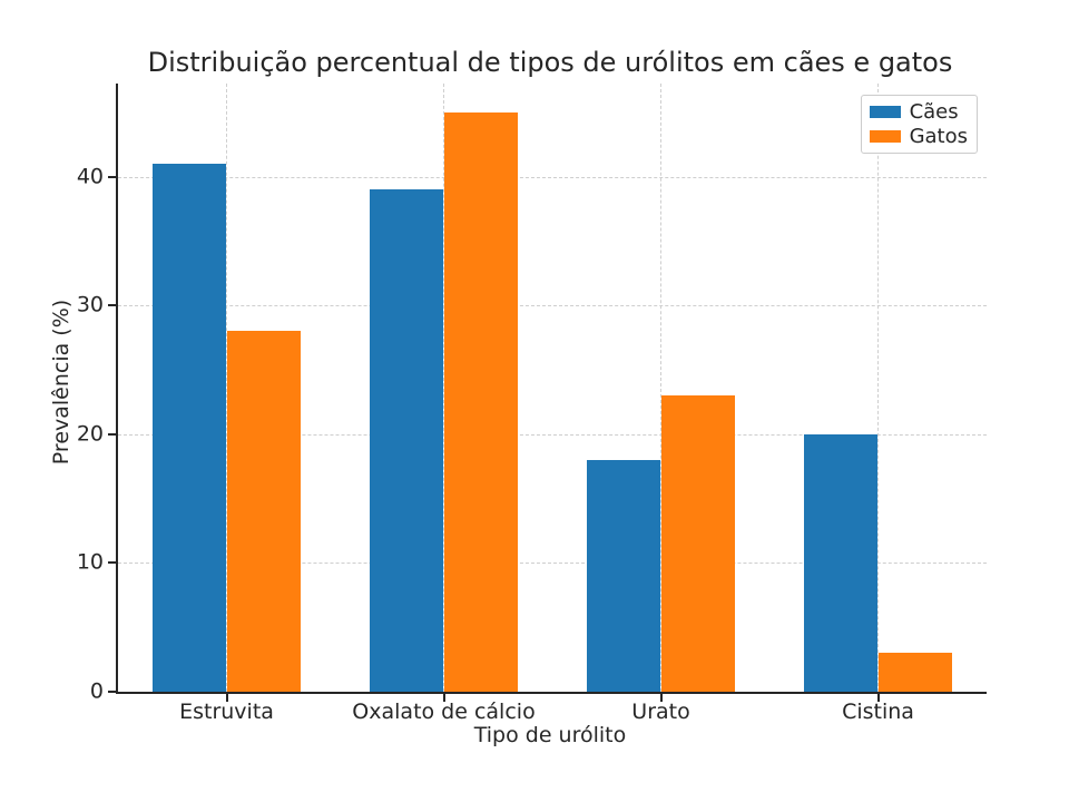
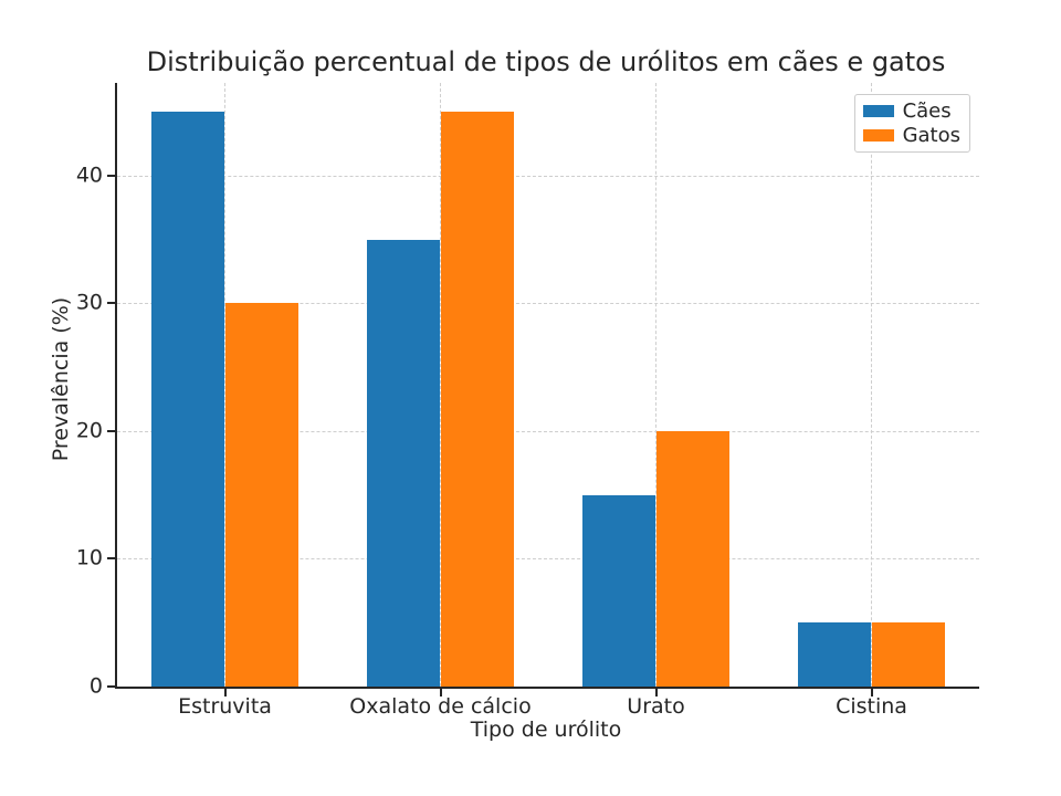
Cães/Estruvita: 41 -> 45
Gatos/Estruvita: 28 -> 30
Cães/Oxalato de cálcio: 39 -> 35
Cães/Urato: 18 -> 15
Gatos/Urato: 23 -> 20
Cães/Cistina: 20 -> 5
Gatos/Cistina: 3 -> 5
